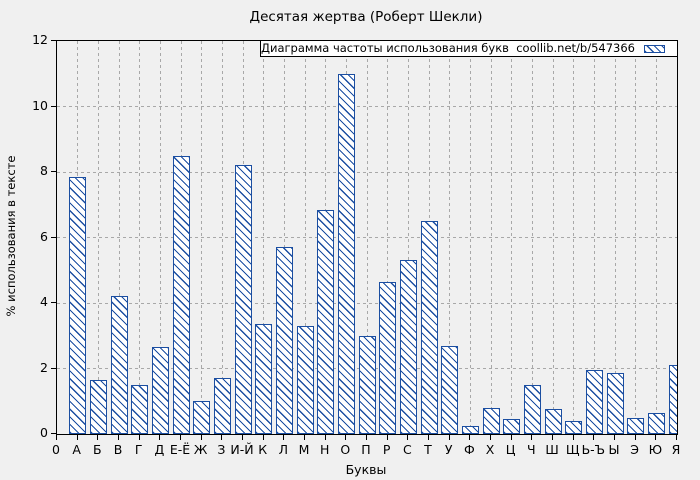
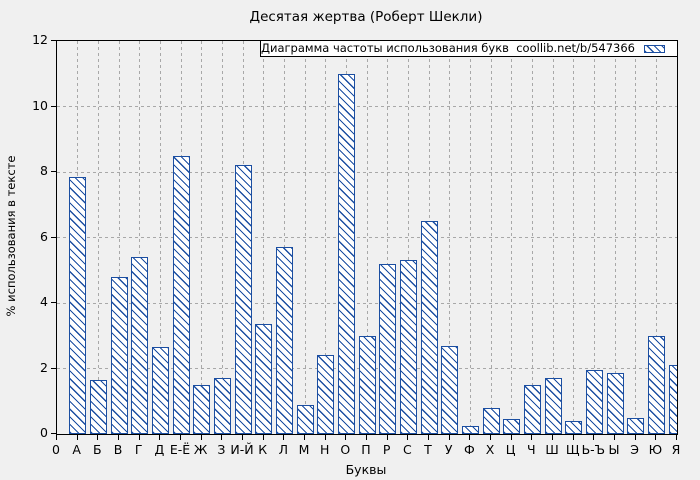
В: 4.2 -> 4.8
Г: 1.5 -> 5.4
Ж: 1.0 -> 1.5
М: 3.3 -> 0.9
Н: 6.8 -> 2.4
Р: 4.7 -> 5.2
Ш: 0.8 -> 1.7
Ю: 0.7 -> 3.0
